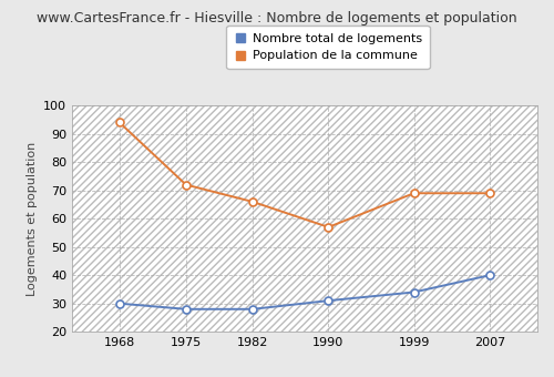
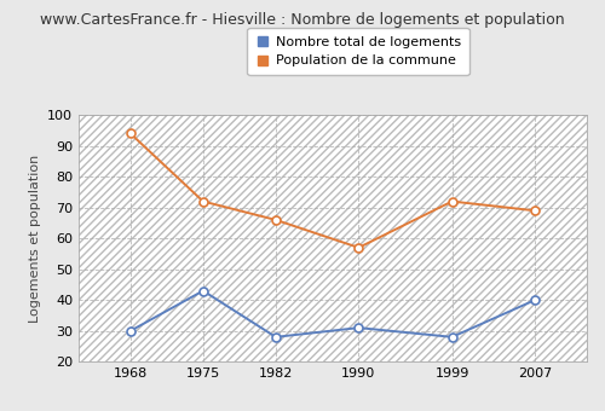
Nombre total de logements/1975: 28 -> 43
Nombre total de logements/1999: 34 -> 28
Population de la commune/1999: 69 -> 72
